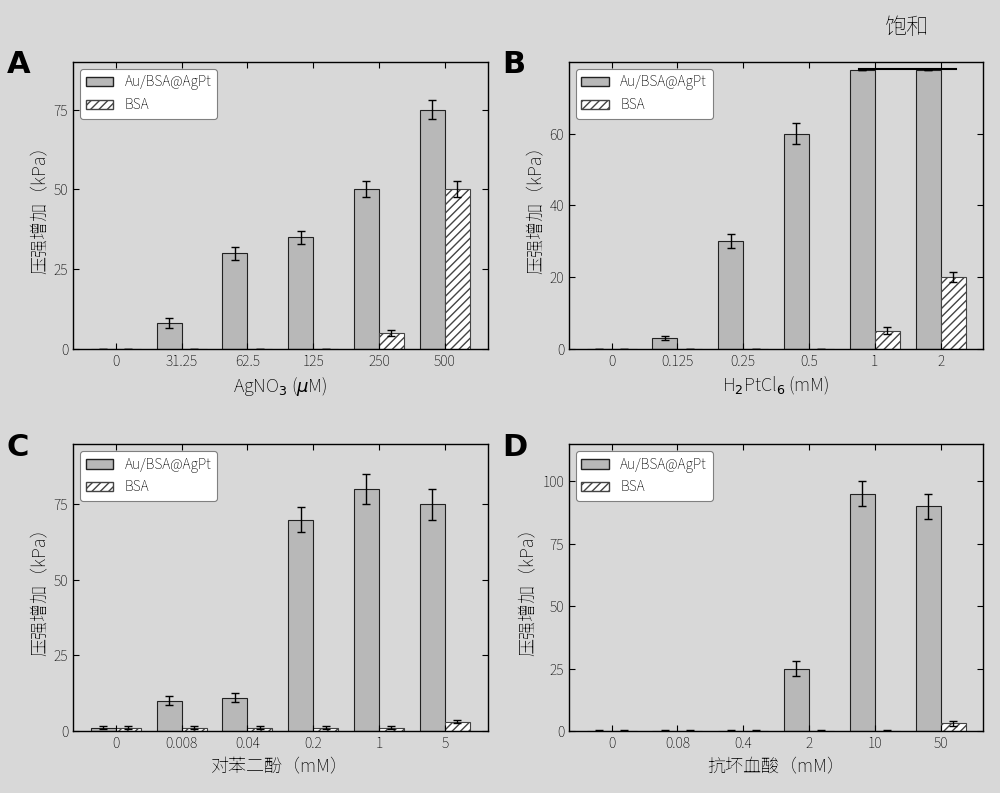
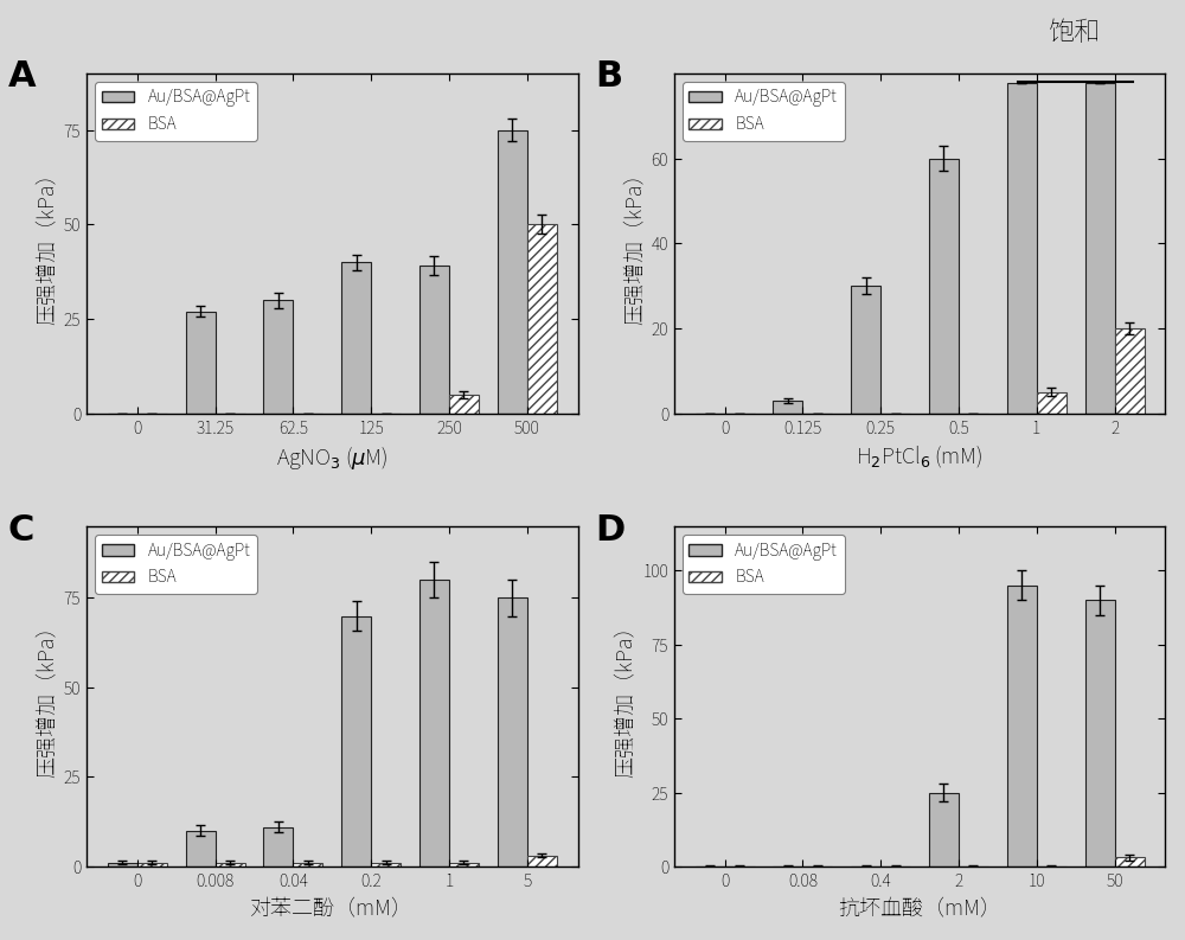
Au/BSA@AgPt/31.25: 8 -> 27
Au/BSA@AgPt/125: 35 -> 40
Au/BSA@AgPt/250: 50 -> 39
